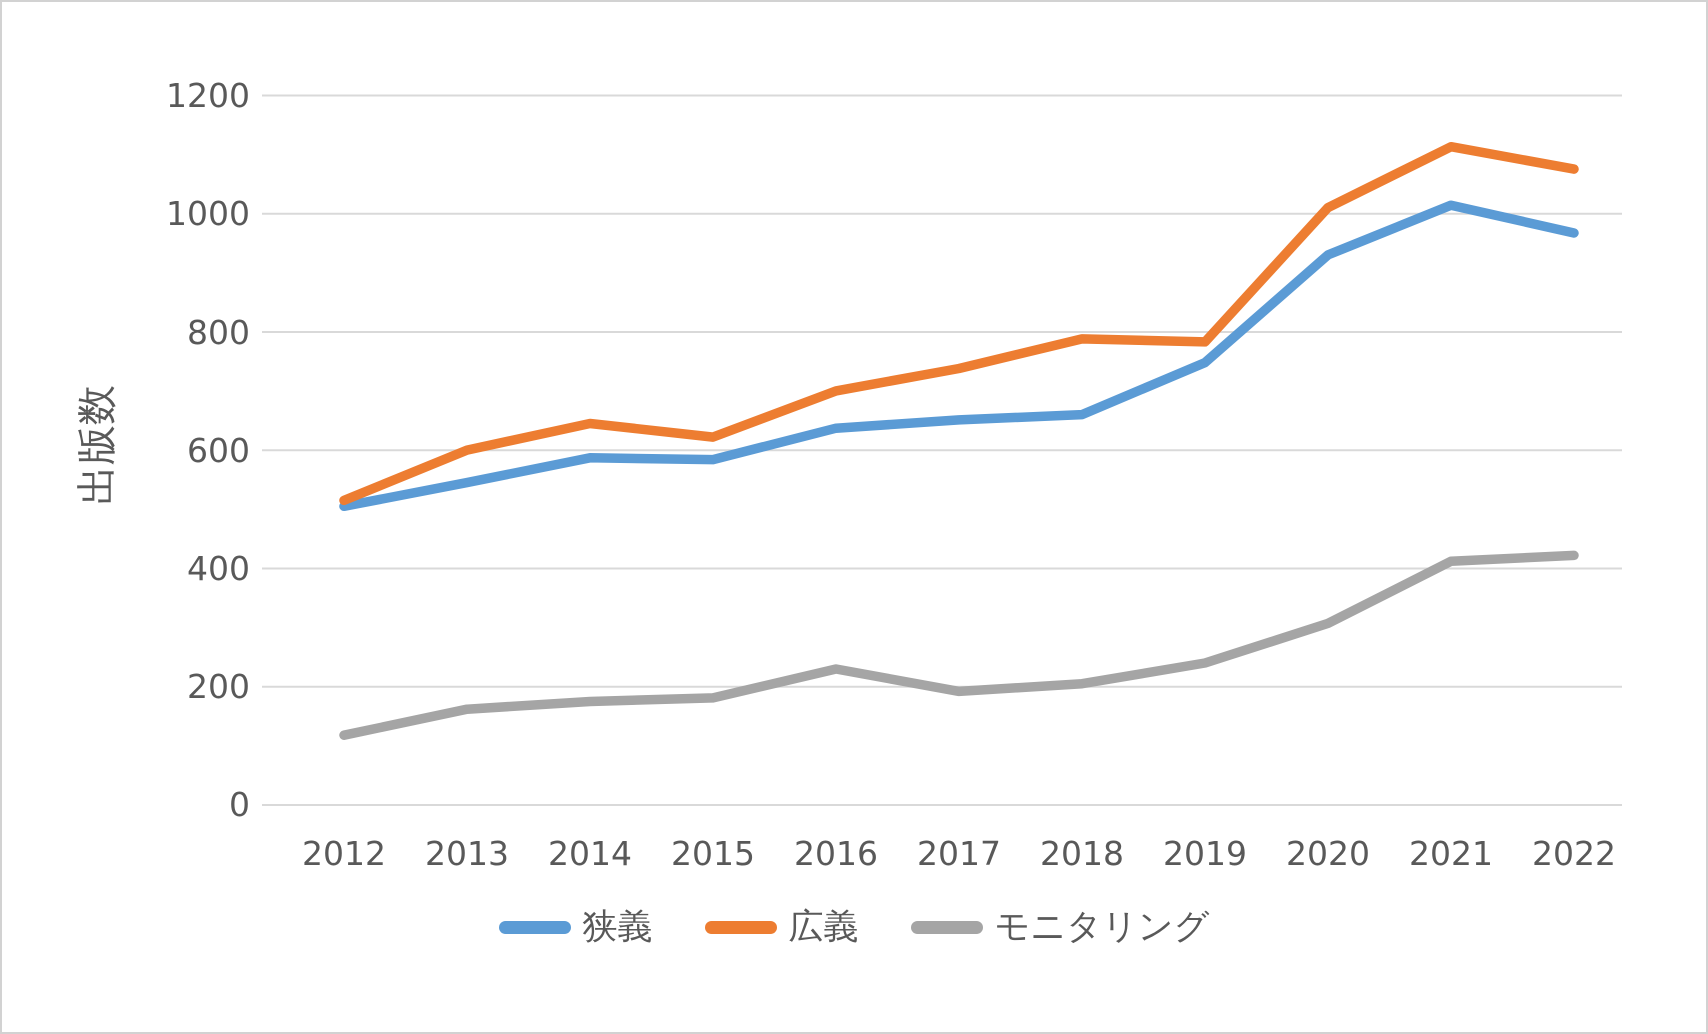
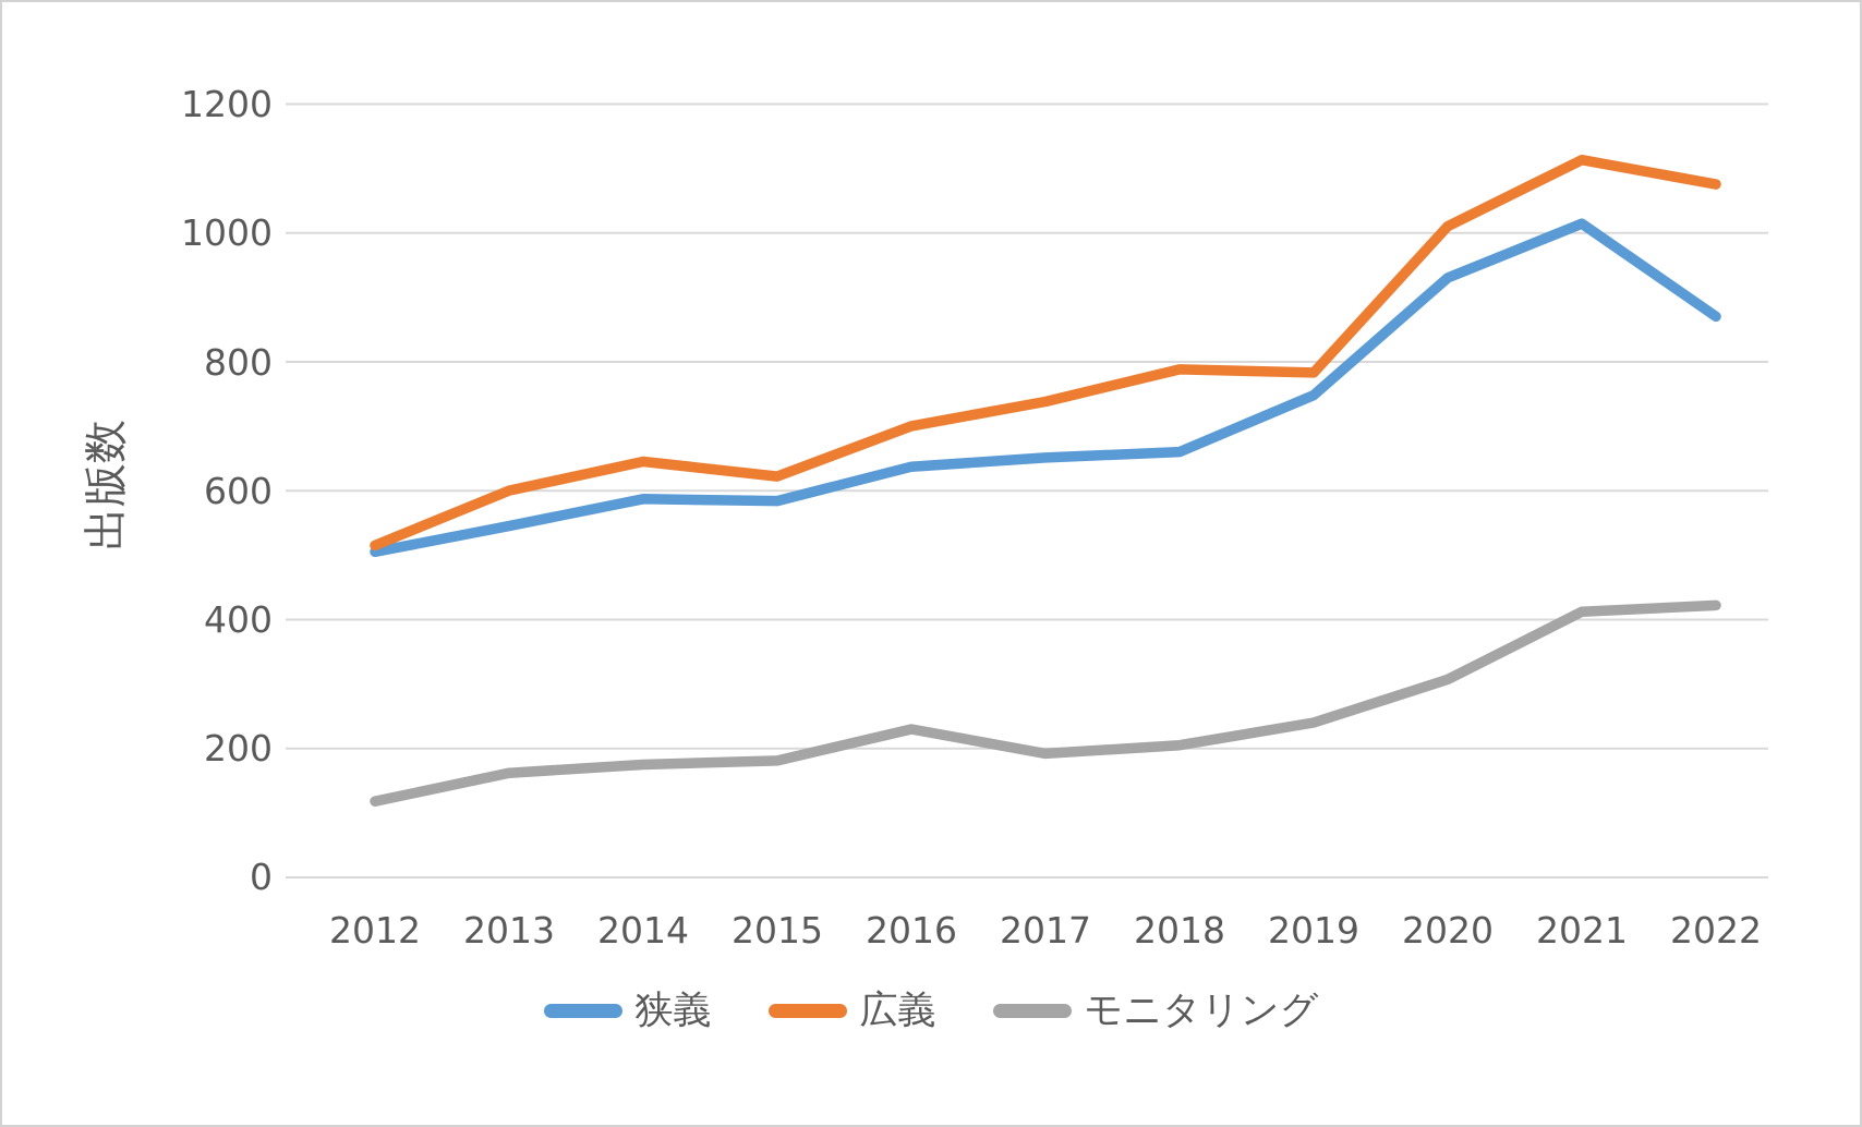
狭義/2022: 970 -> 870
